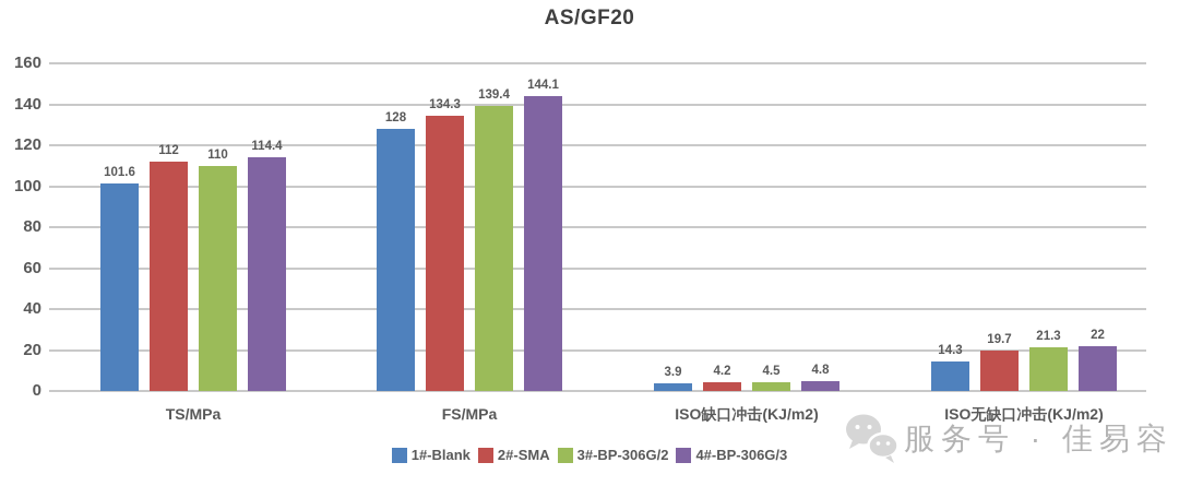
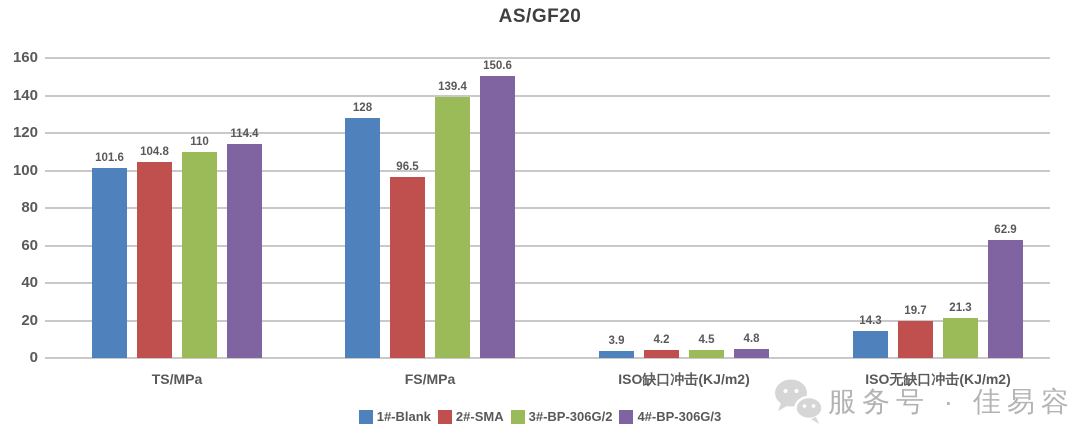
2#-SMA/TS/MPa: 112 -> 104.8
2#-SMA/FS/MPa: 134.3 -> 96.5
4#-BP-306G/3/FS/MPa: 144.1 -> 150.6
4#-BP-306G/3/ISO无缺口冲击(KJ/m2): 22 -> 62.9
